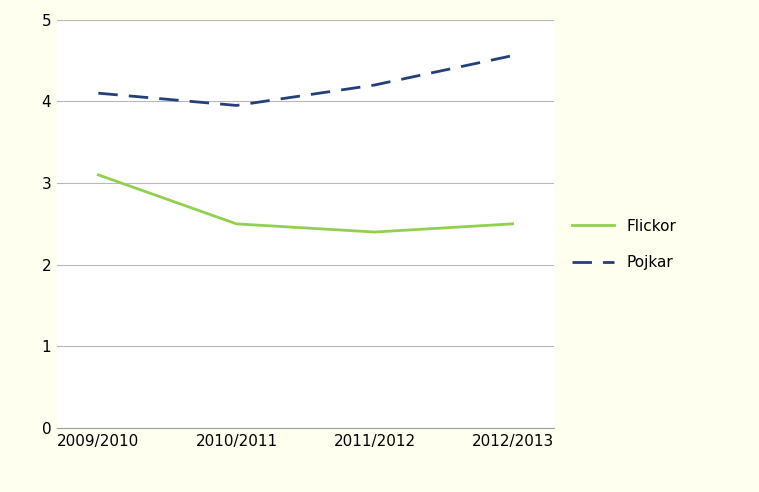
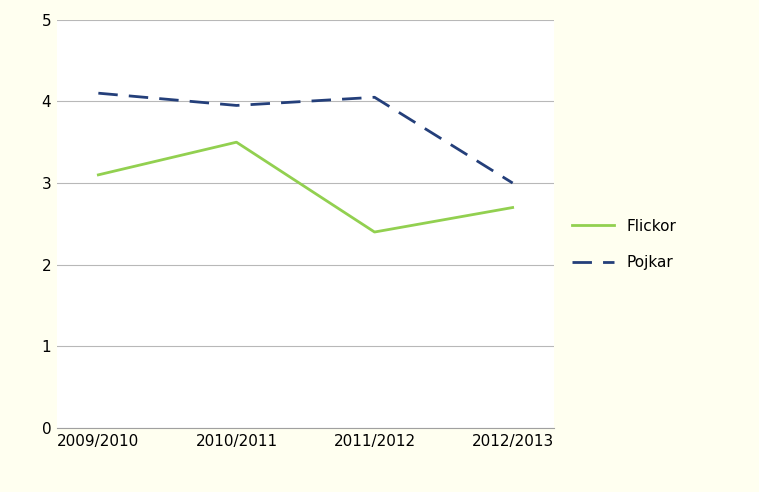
Flickor/2010/2011: 2.5 -> 3.5
Pojkar/2011/2012: 4.20 -> 4.05
Flickor/2012/2013: 2.5 -> 2.7
Pojkar/2012/2013: 4.56 -> 3.00
